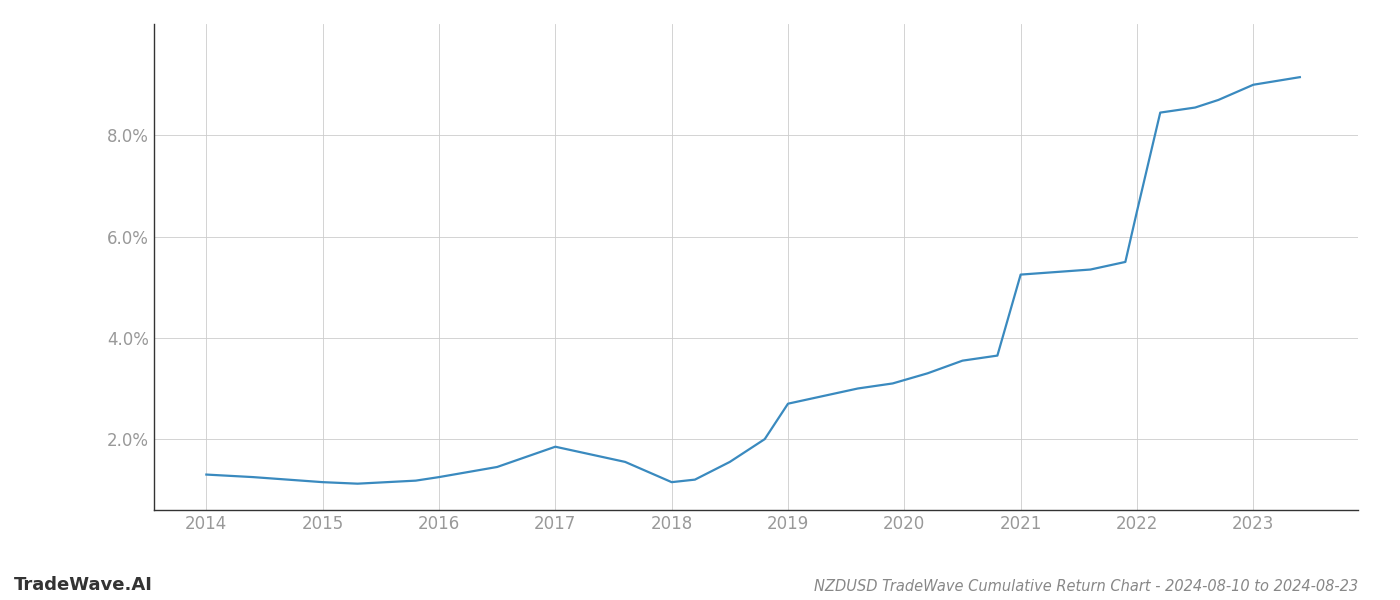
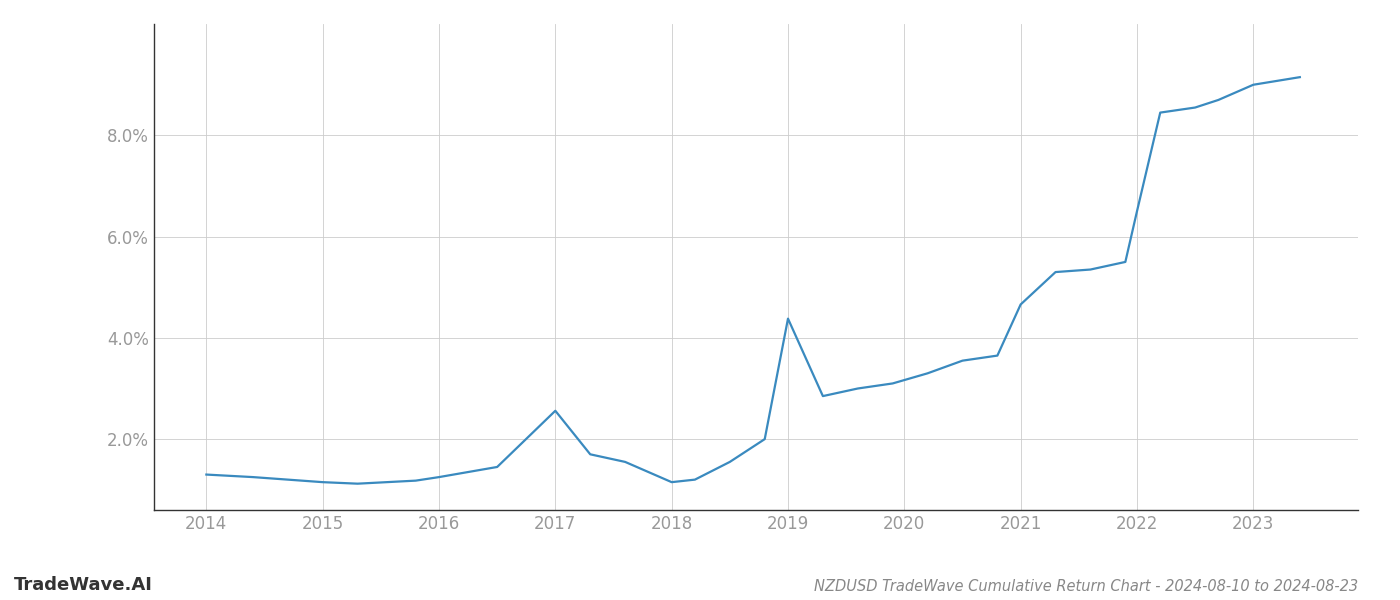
2017: 1.85% -> 2.56%
2019: 2.70% -> 4.38%
2021: 5.25% -> 4.66%
